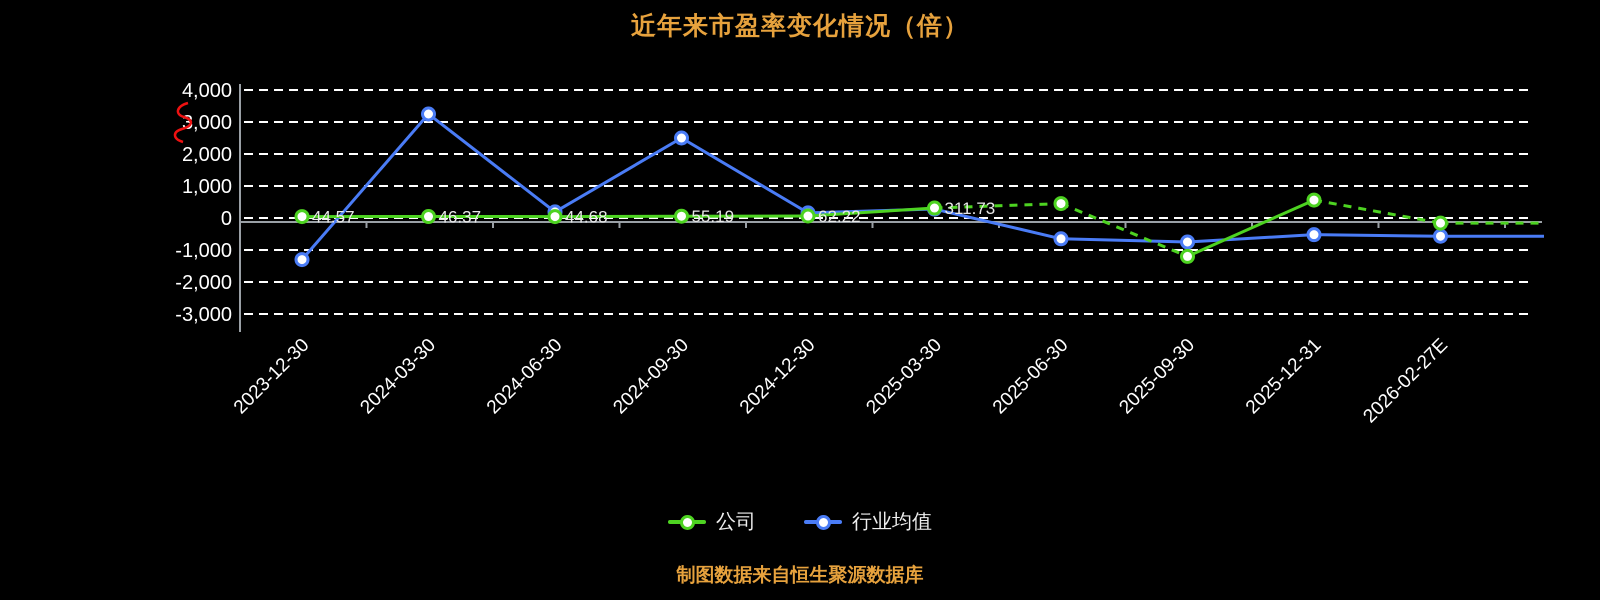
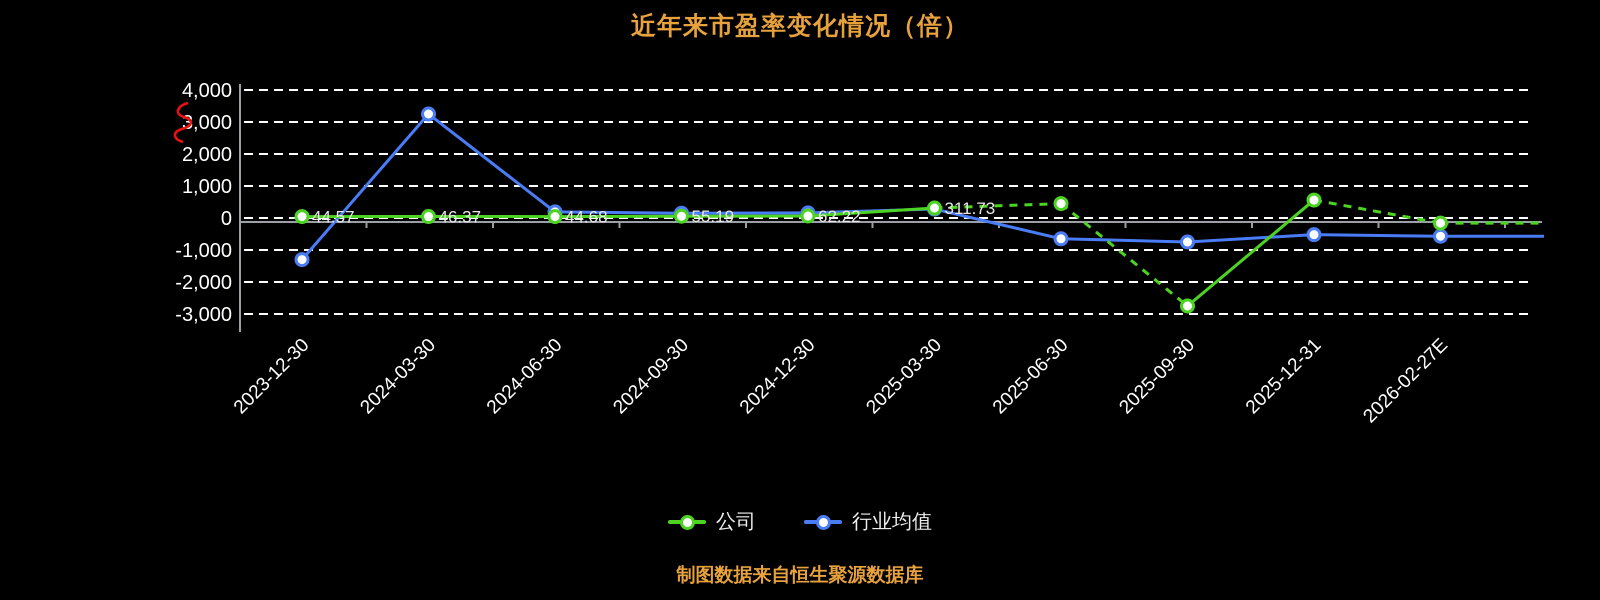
行业均值/2024-09-30: 2500 -> 200
公司/2025-09-30: -1200 -> -2800
